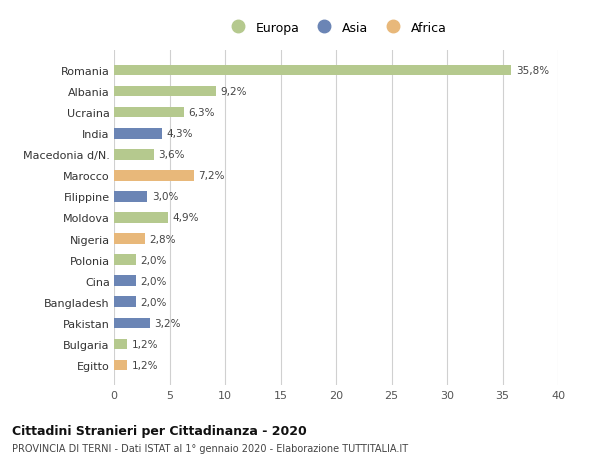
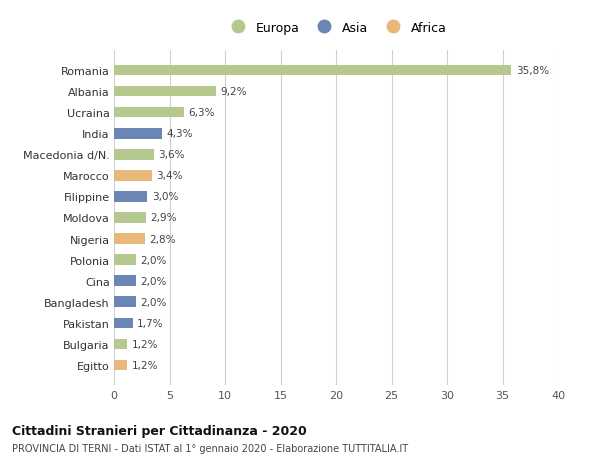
Marocco: 7,2% -> 3,4%
Moldova: 4,9% -> 2,9%
Pakistan: 3,2% -> 1,7%
